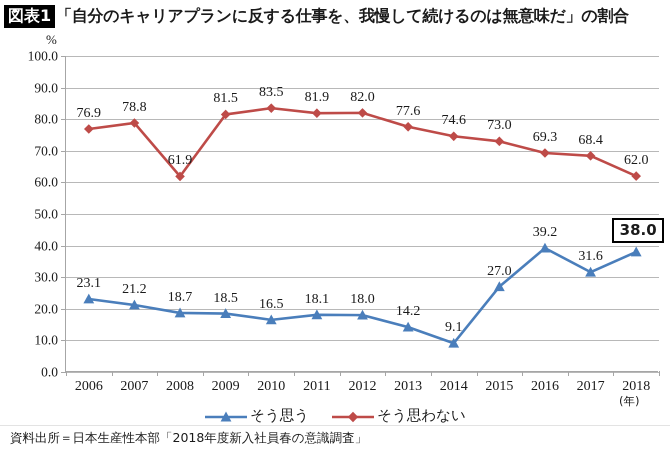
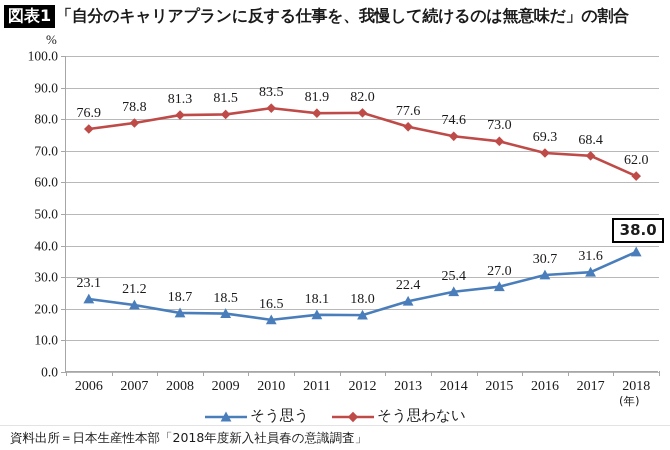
そう思わない/2008: 61.9 -> 81.3
そう思う/2013: 14.2 -> 22.4
そう思う/2014: 9.1 -> 25.4
そう思う/2016: 39.2 -> 30.7
